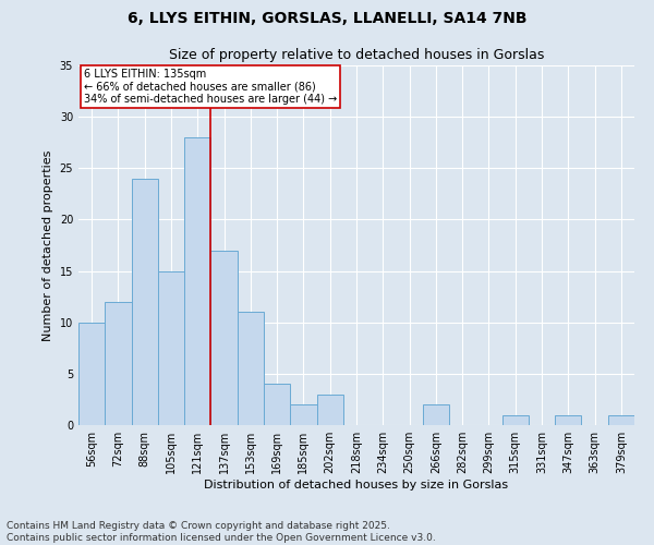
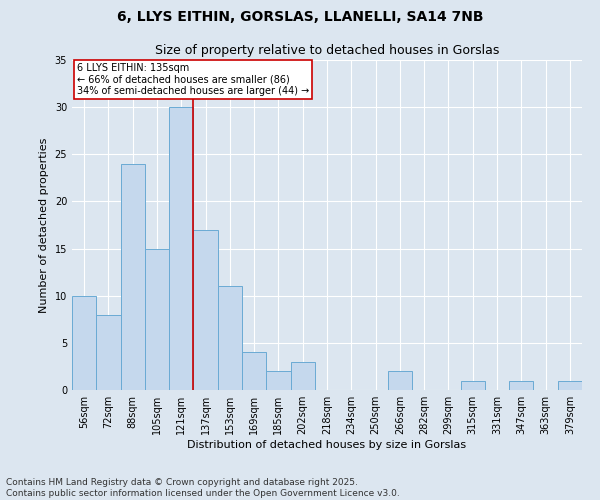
72sqm: 12 -> 8
121sqm: 28 -> 30
